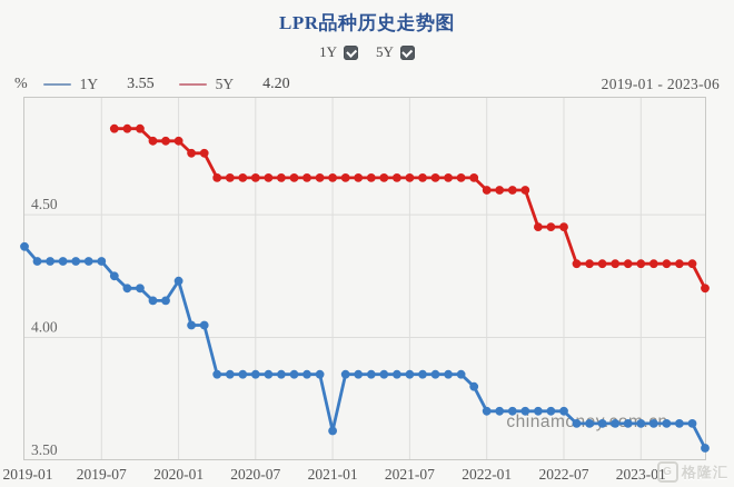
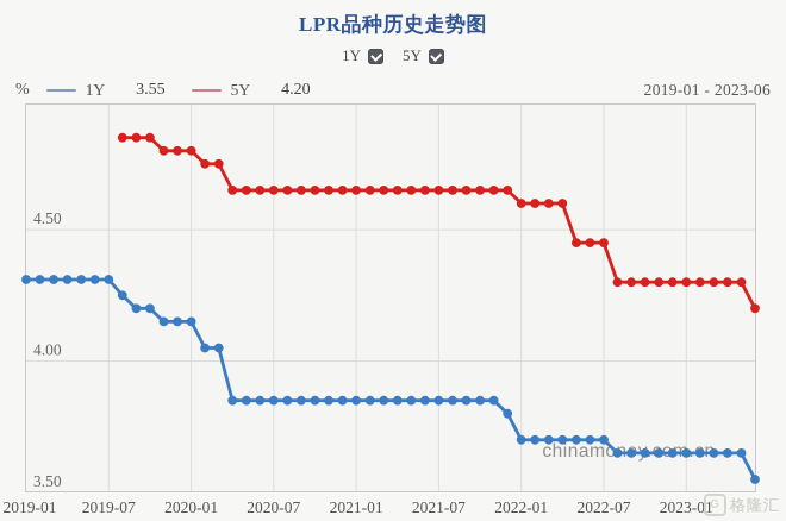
1Y/2019-01: 4.37 -> 4.31
1Y/2020-01: 4.23 -> 4.15
1Y/2021-01: 3.62 -> 3.85
